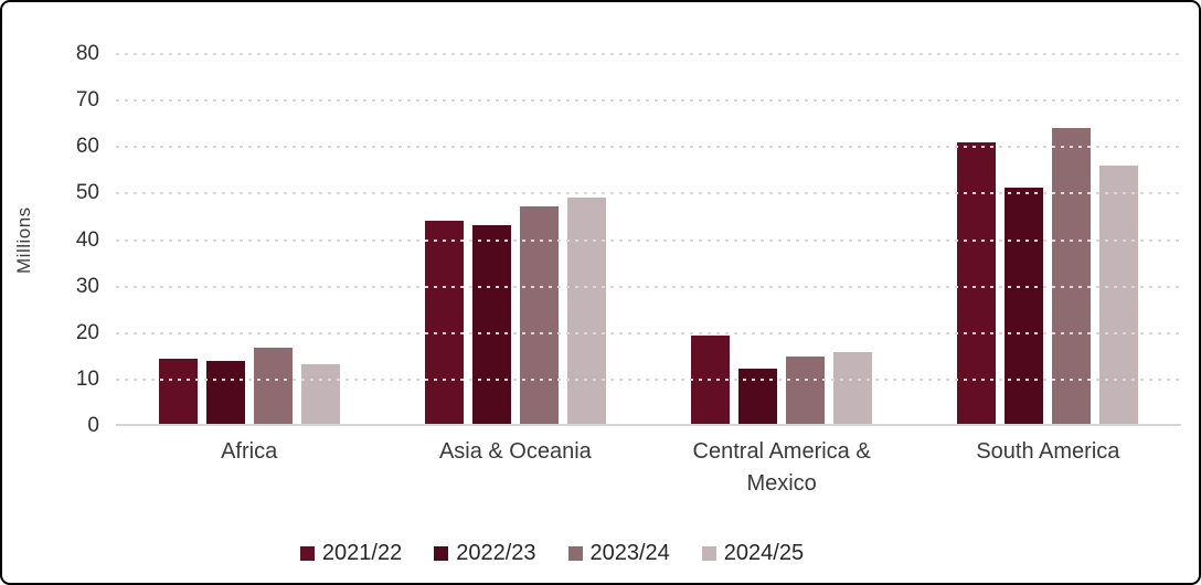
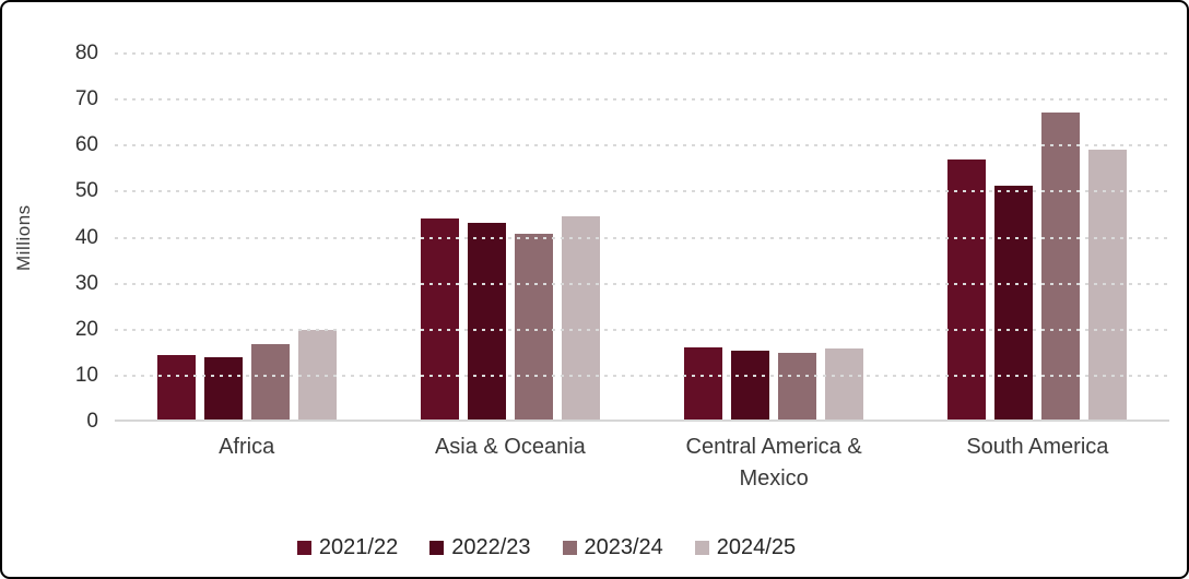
2024/25/Africa: 13 -> 20
2023/24/Asia & Oceania: 47 -> 41
2024/25/Asia & Oceania: 49 -> 44
2021/22/Central America & Mexico: 19 -> 16
2022/23/Central America & Mexico: 12 -> 15
2021/22/South America: 61 -> 57
2023/24/South America: 64 -> 67
2024/25/South America: 56 -> 59
